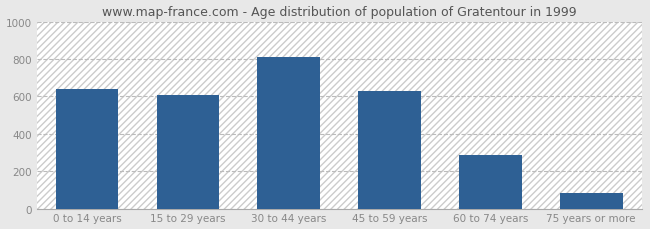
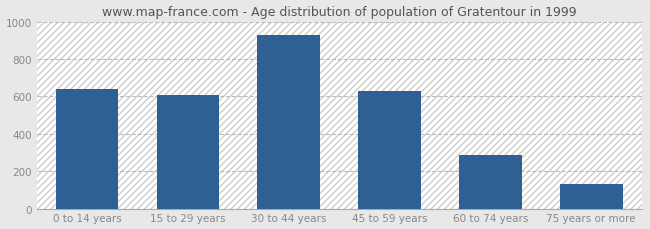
30 to 44 years: 810 -> 930
75 years or more: 80 -> 130
